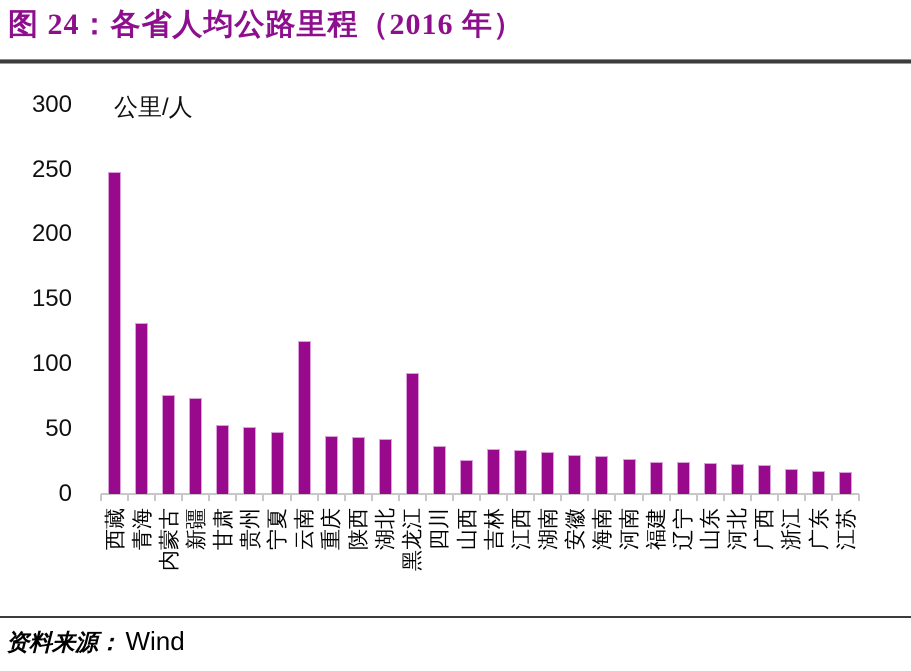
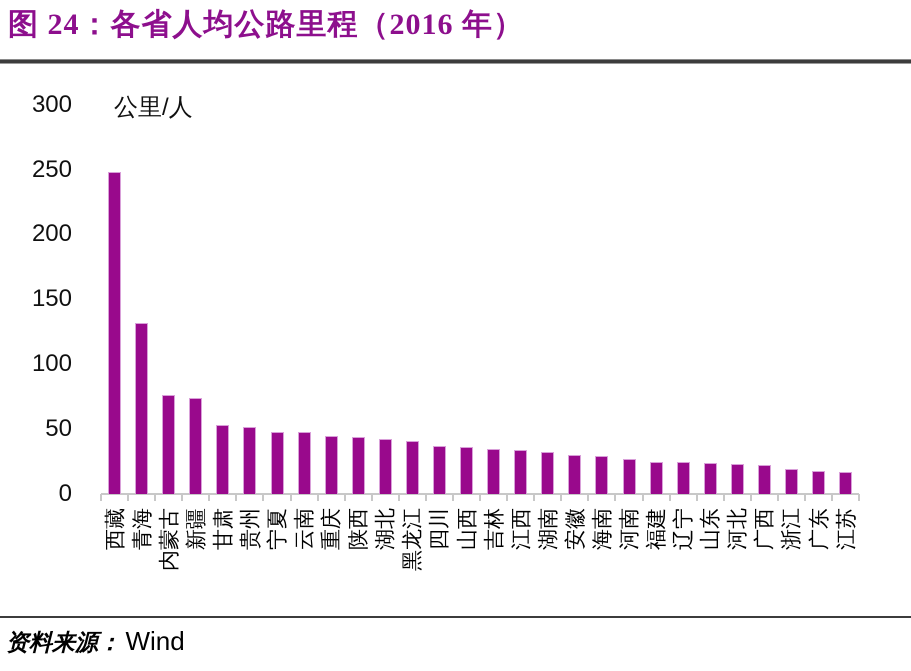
云南: 118 -> 48
黑龙江: 93 -> 41
山西: 26 -> 36
